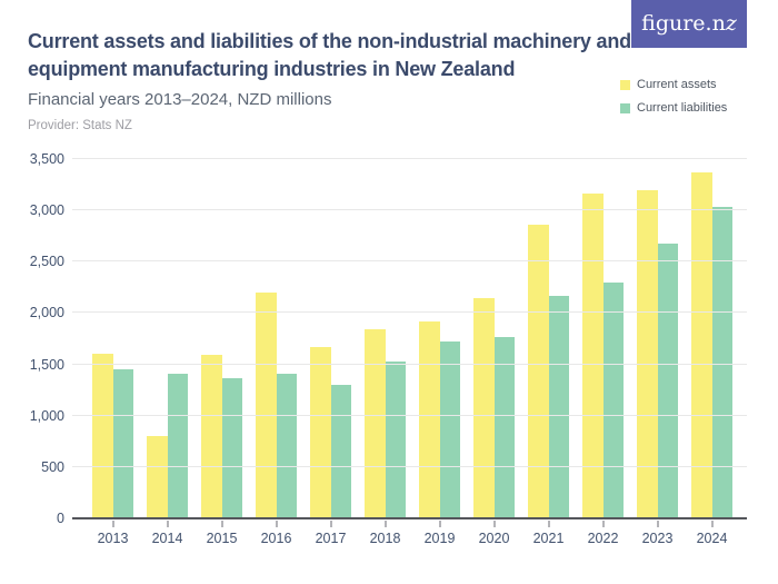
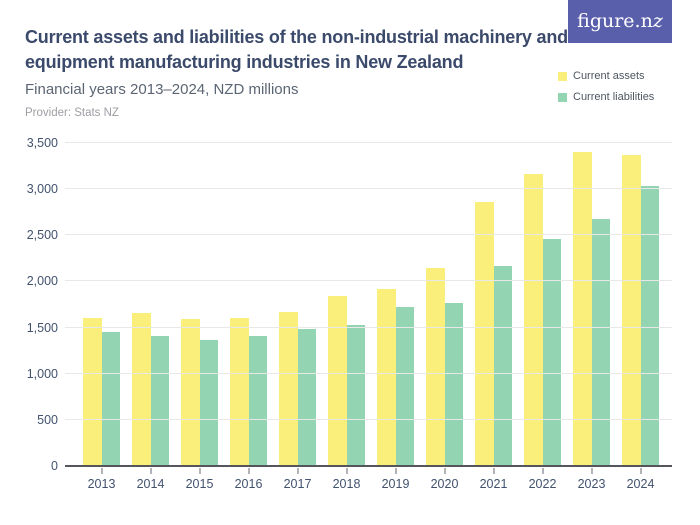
Current assets/2014: 800 -> 1700
Current assets/2016: 2200 -> 1600
Current liabilities/2017: 1300 -> 1500
Current liabilities/2022: 2300 -> 2500
Current assets/2023: 3200 -> 3400
